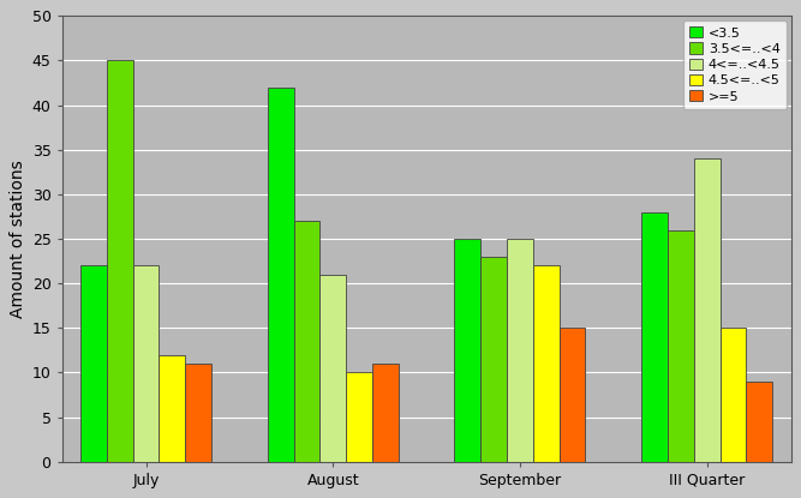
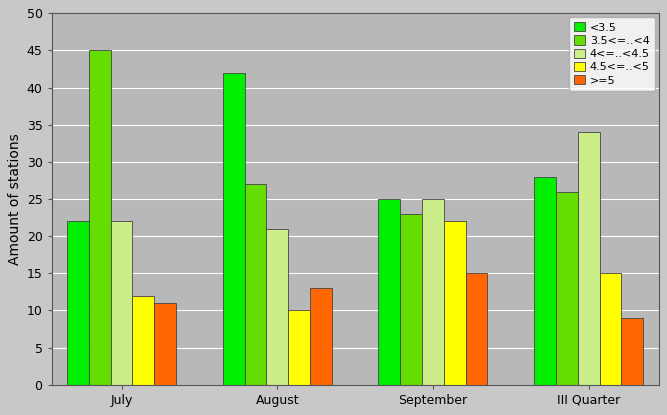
>=5/August: 11 -> 13
